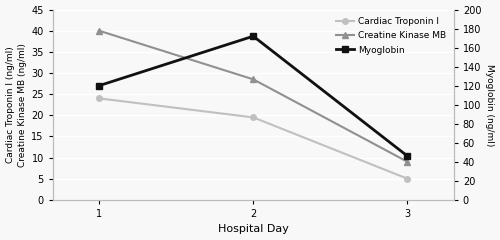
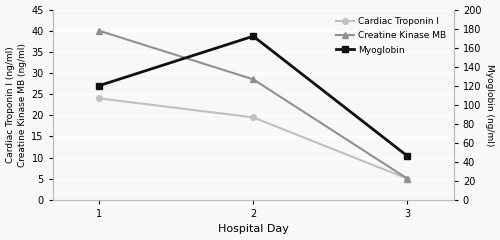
Creatine Kinase MB/3: 9.0 -> 5.0
